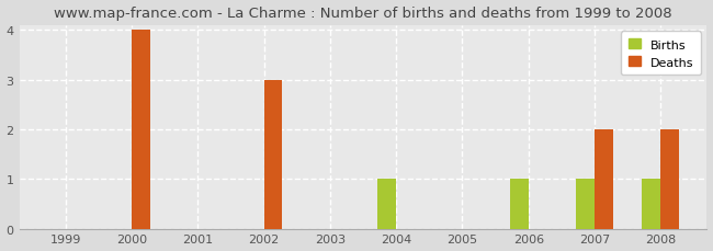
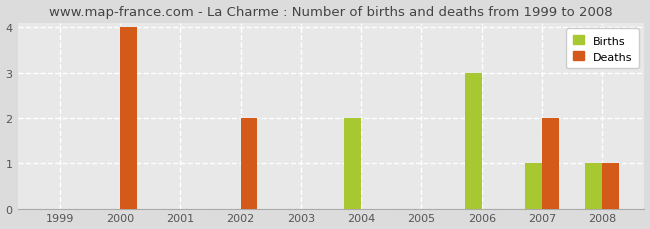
Deaths/2002: 3 -> 2
Births/2004: 1 -> 2
Births/2006: 1 -> 3
Deaths/2008: 2 -> 1
